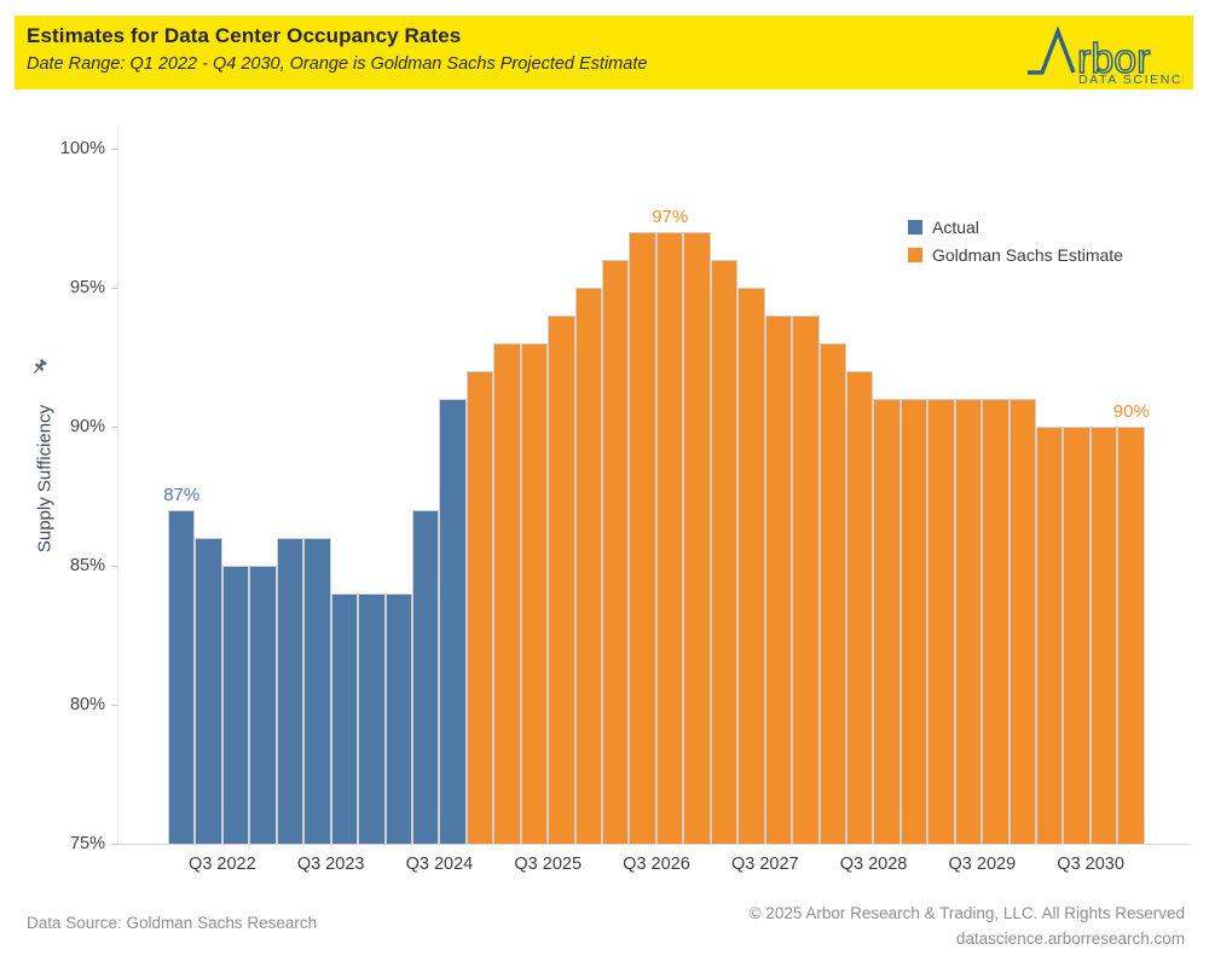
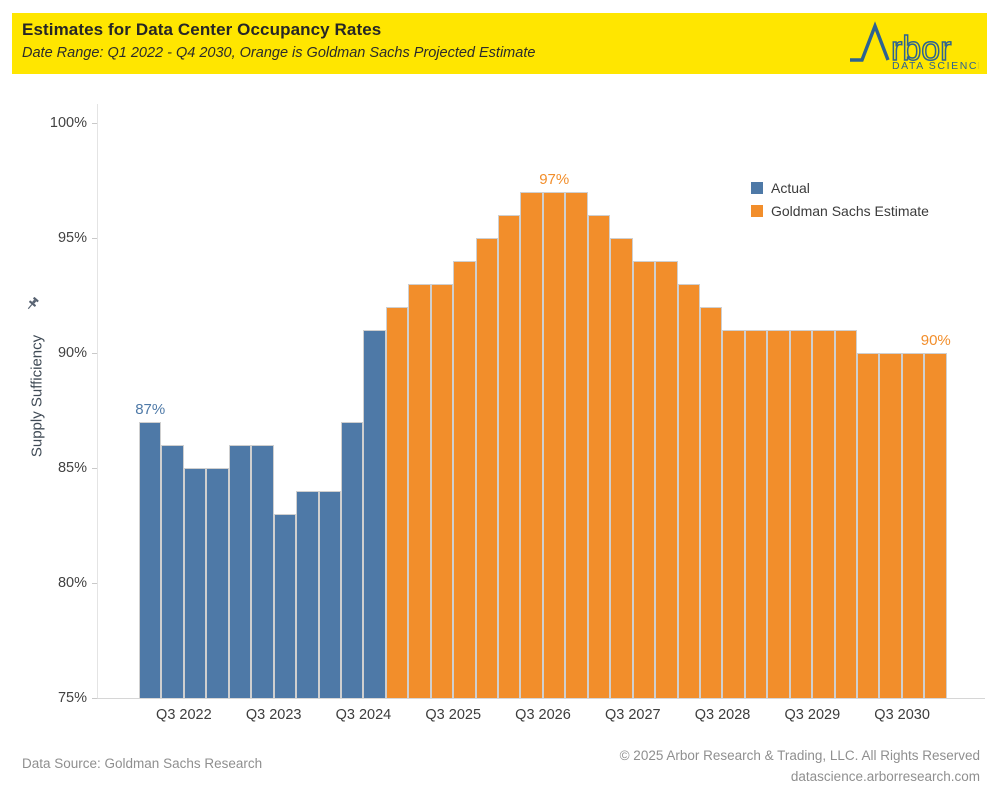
Actual/Q3 2023: 84% -> 83%
